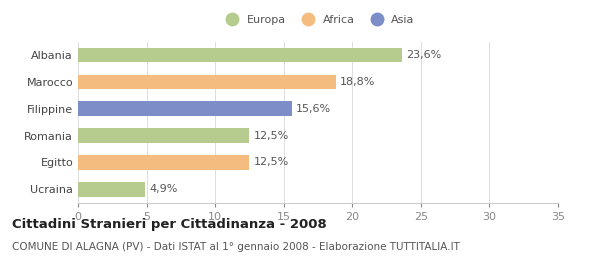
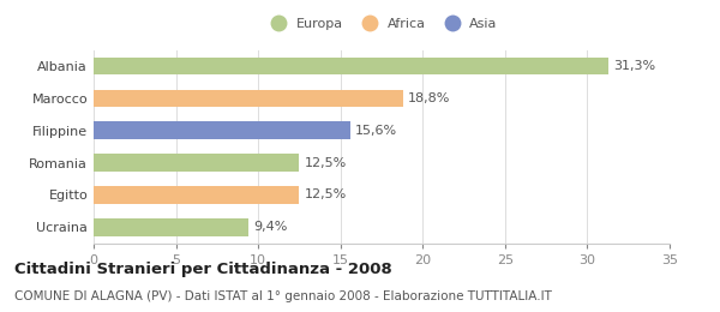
Albania: 23,6% -> 31,3%
Ucraina: 4,9% -> 9,4%
